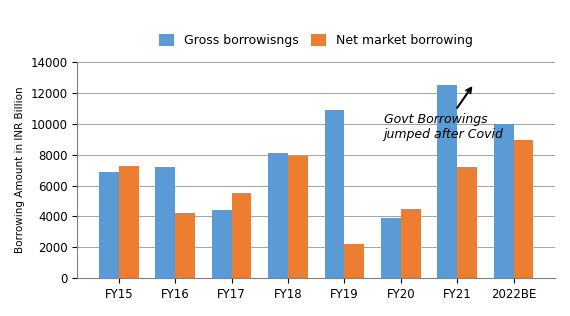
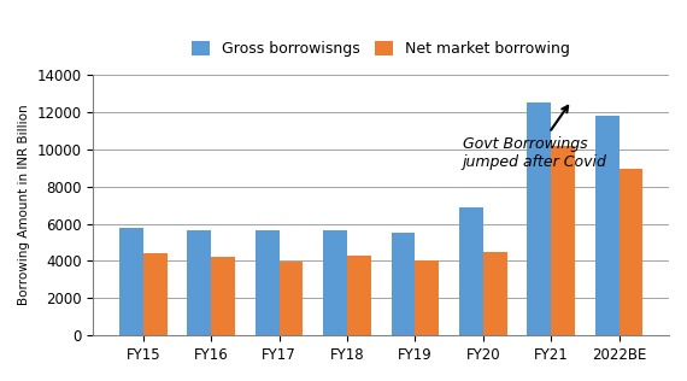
Gross borrowisngs/FY15: 6900 -> 5800
Net market borrowing/FY15: 7300 -> 4400
Gross borrowisngs/FY16: 7200 -> 5600
Gross borrowisngs/FY17: 4400 -> 5600
Net market borrowing/FY17: 5500 -> 4000
Gross borrowisngs/FY18: 8100 -> 5600
Net market borrowing/FY18: 7900 -> 4300
Gross borrowisngs/FY19: 10900 -> 5600
Net market borrowing/FY19: 2200 -> 4000
Gross borrowisngs/FY20: 3900 -> 6900
Net market borrowing/FY21: 7200 -> 10200
Gross borrowisngs/2022BE: 10000 -> 11800
